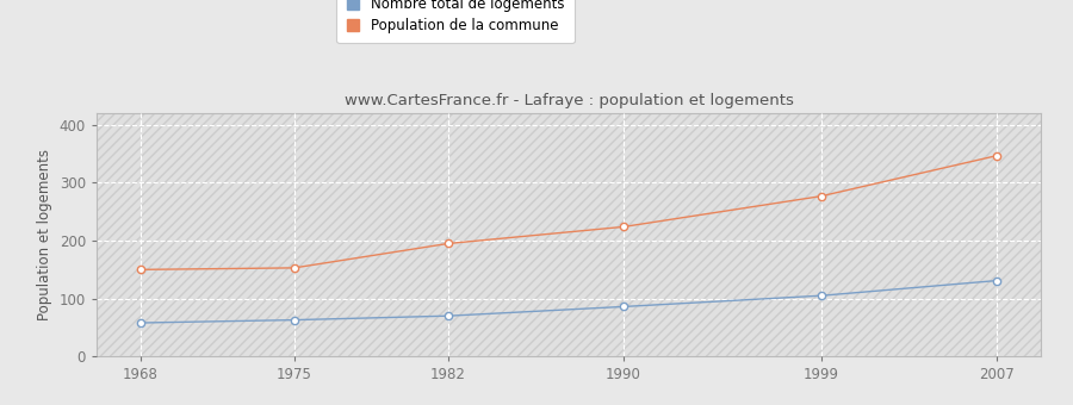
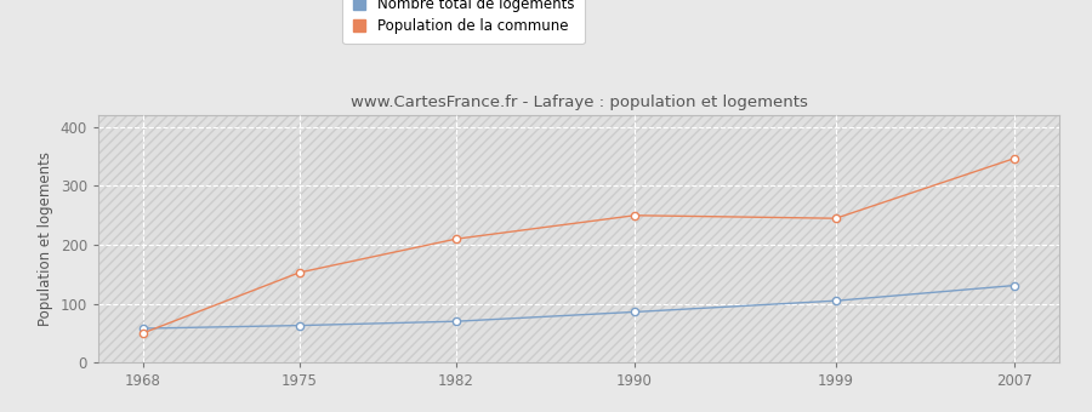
Population de la commune/1968: 150 -> 50
Population de la commune/1982: 195 -> 210
Population de la commune/1990: 224 -> 250
Population de la commune/1999: 277 -> 245
